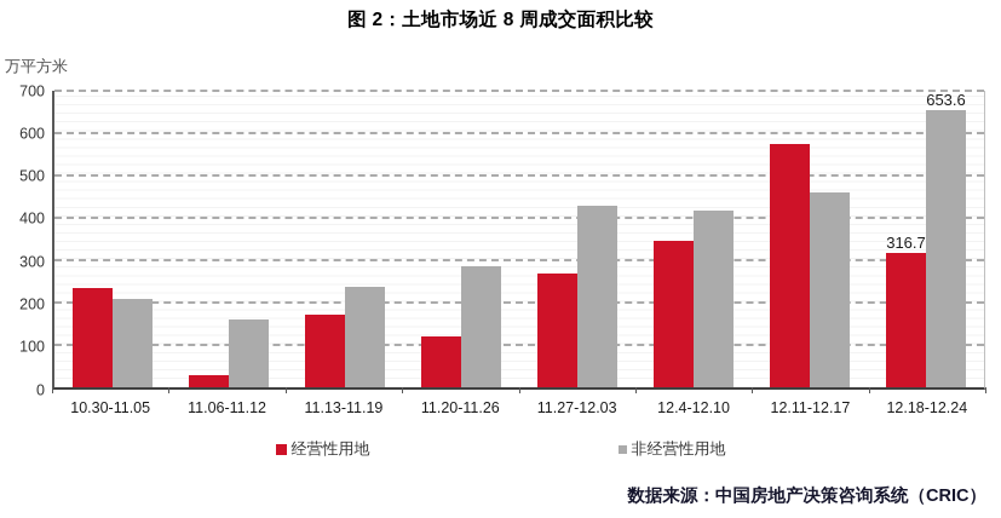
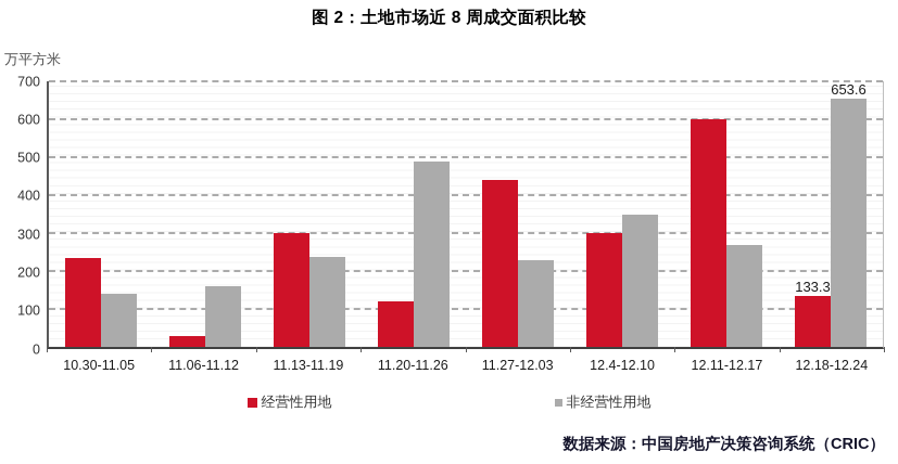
非经营性用地/10.30-11.05: 210 -> 140
经营性用地/11.13-11.19: 170 -> 300
非经营性用地/11.20-11.26: 290 -> 490
经营性用地/11.27-12.03: 270 -> 440
非经营性用地/11.27-12.03: 430 -> 230
经营性用地/12.4-12.10: 350 -> 300
非经营性用地/12.4-12.10: 420 -> 350
经营性用地/12.11-12.17: 580 -> 600
非经营性用地/12.11-12.17: 460 -> 270
经营性用地/12.18-12.24: 316.7 -> 133.3
